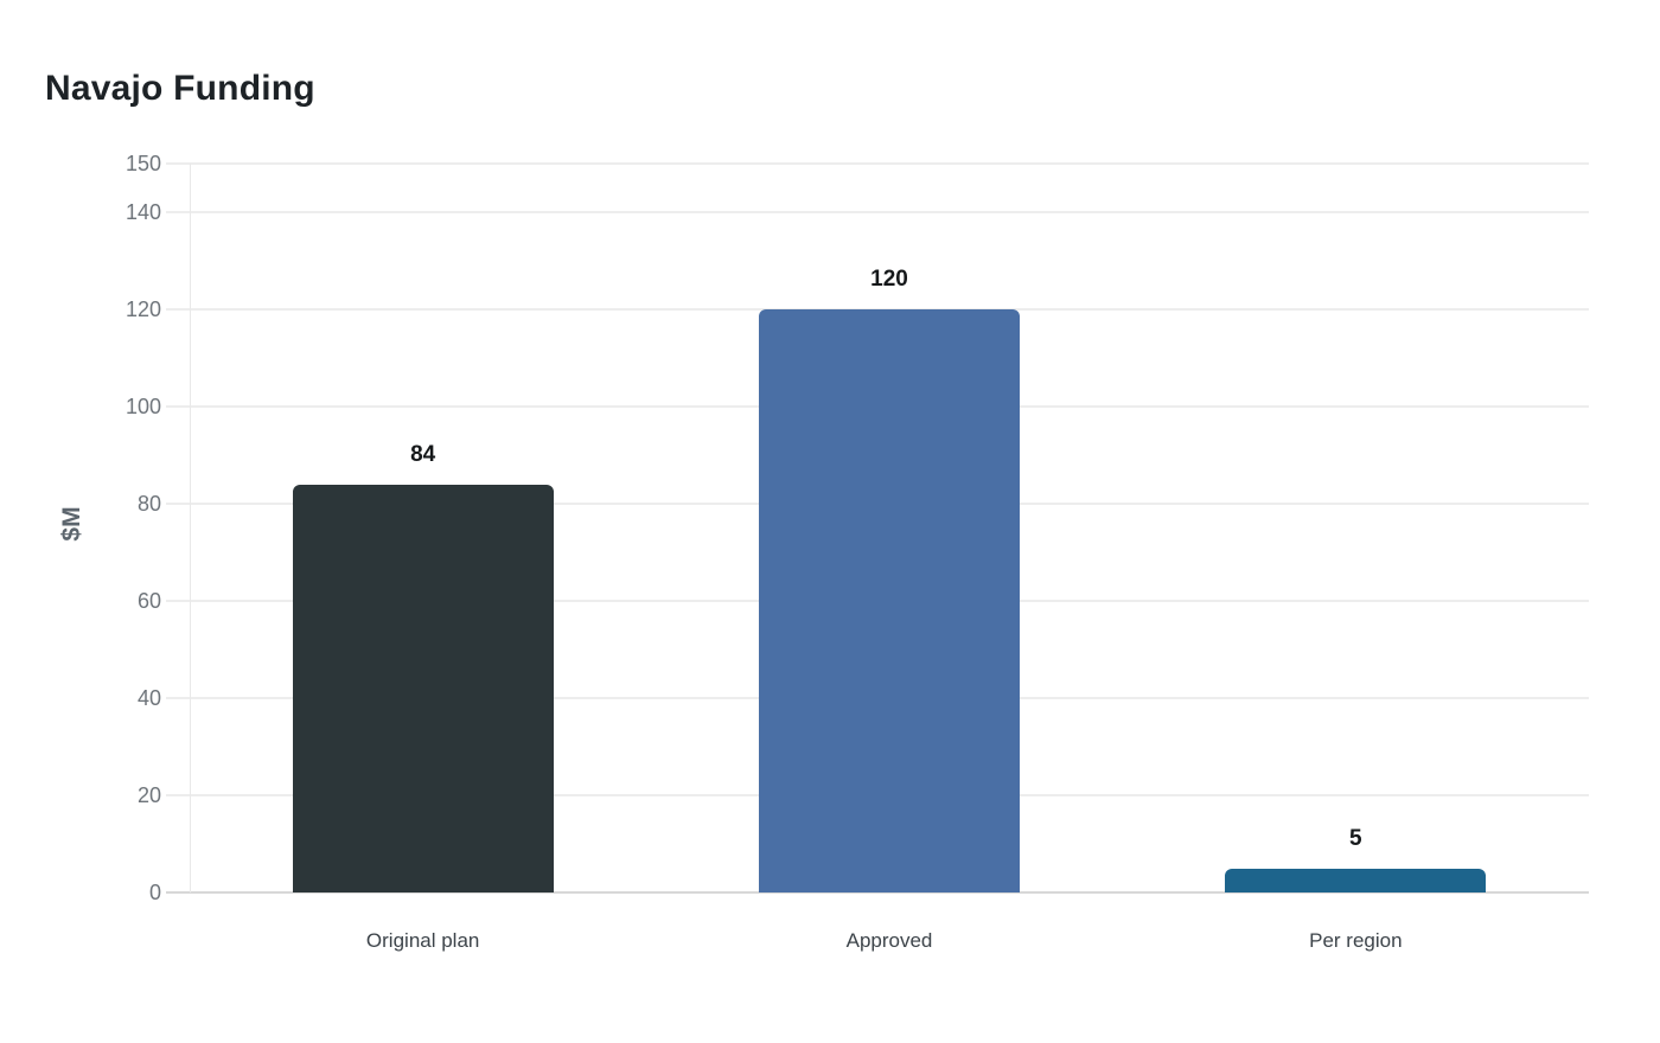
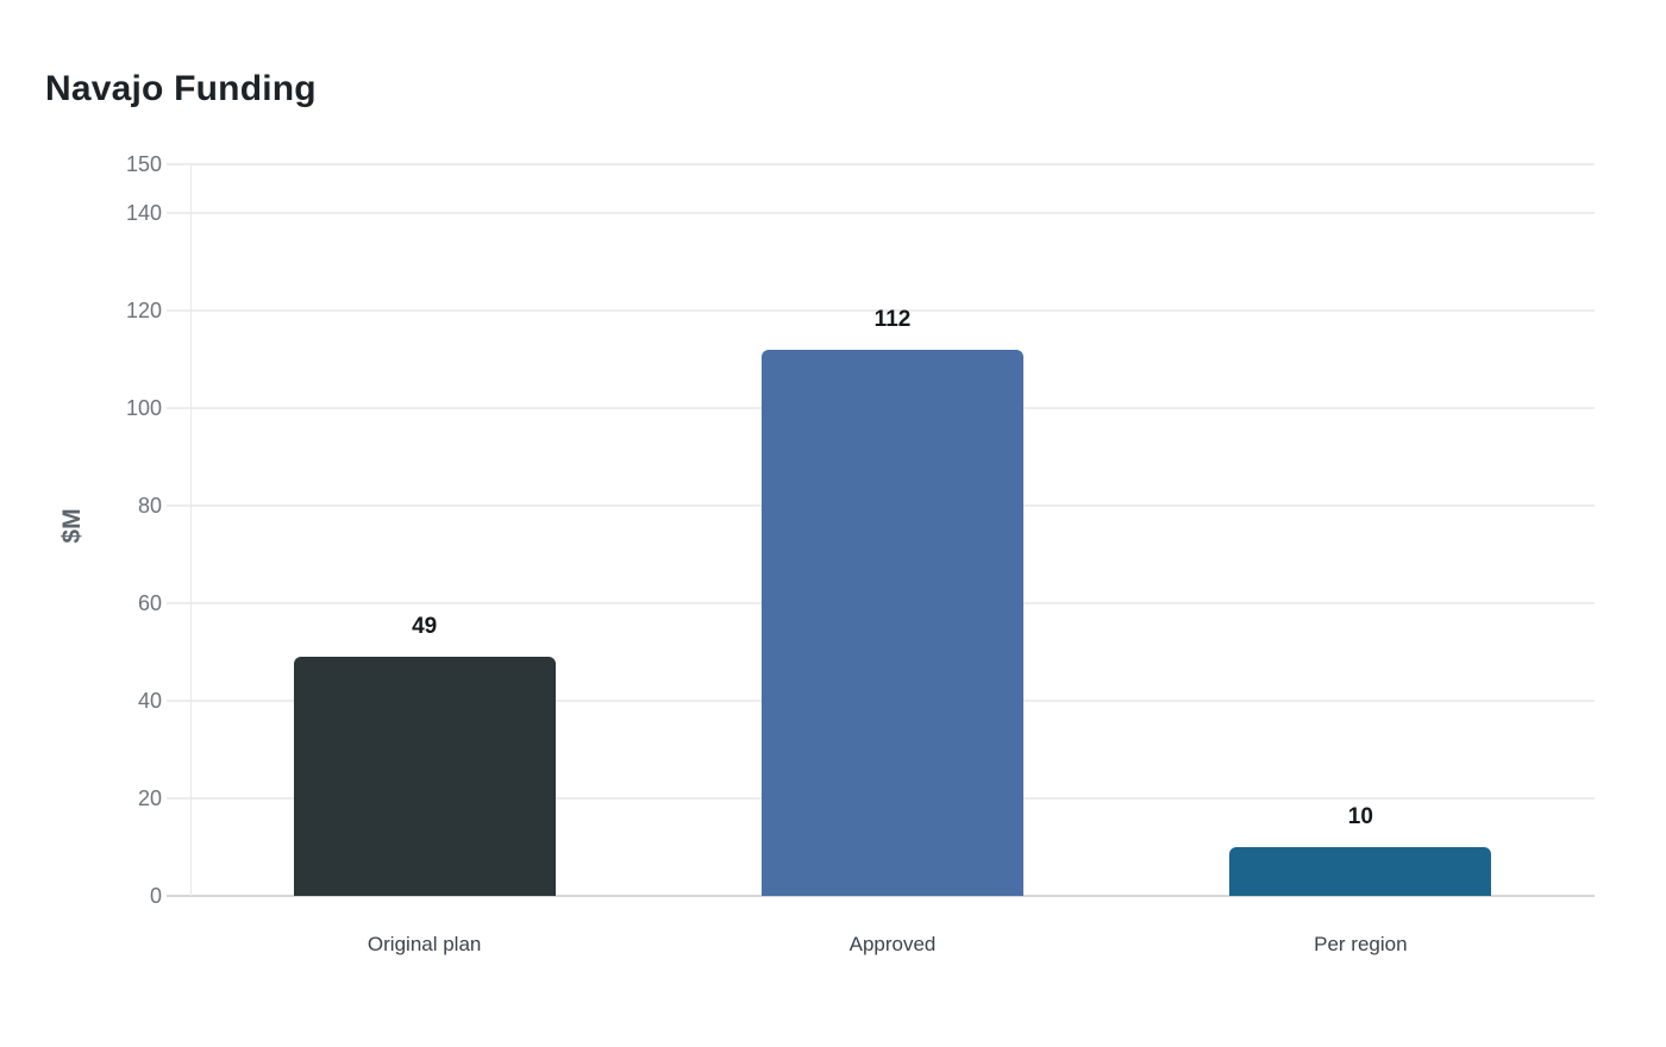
Original plan: 84 -> 49
Approved: 120 -> 112
Per region: 5 -> 10
